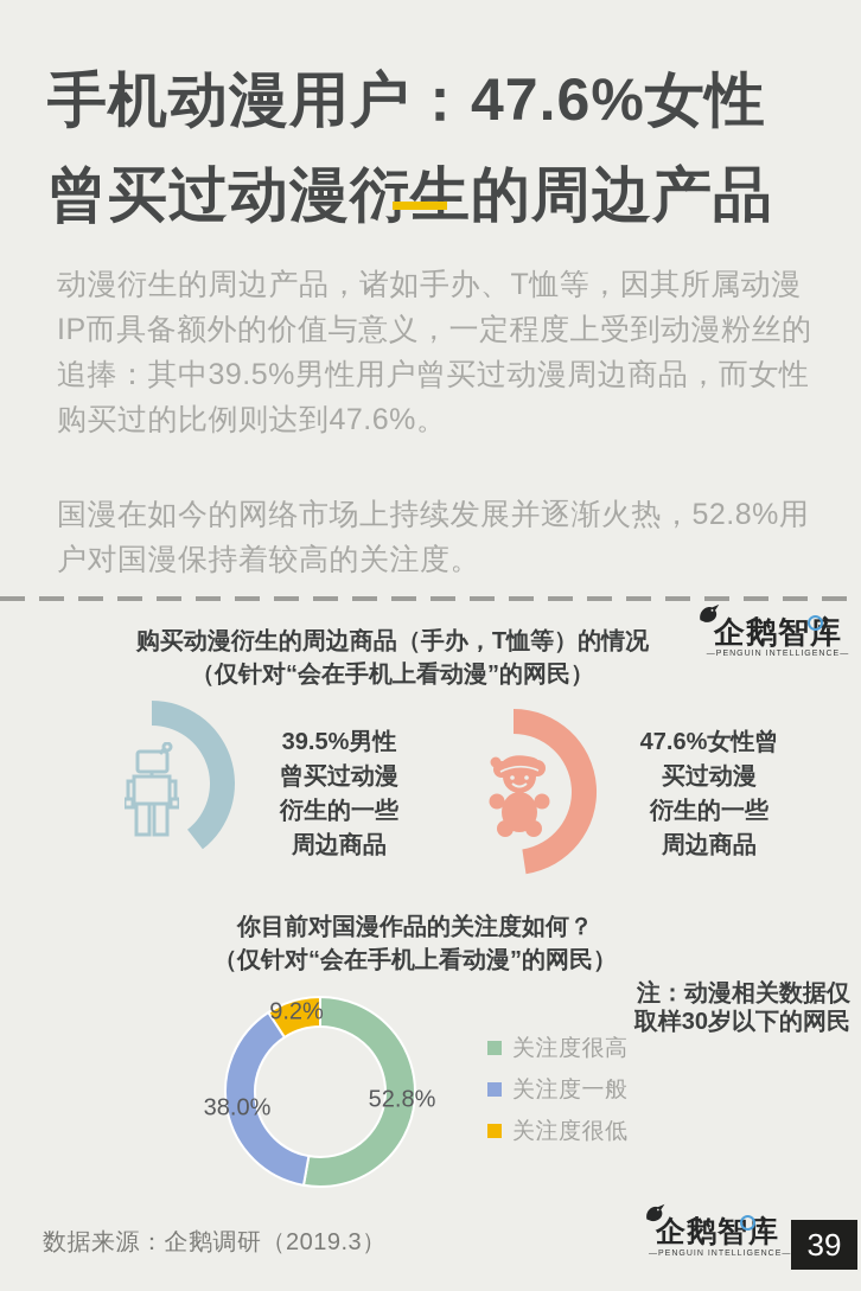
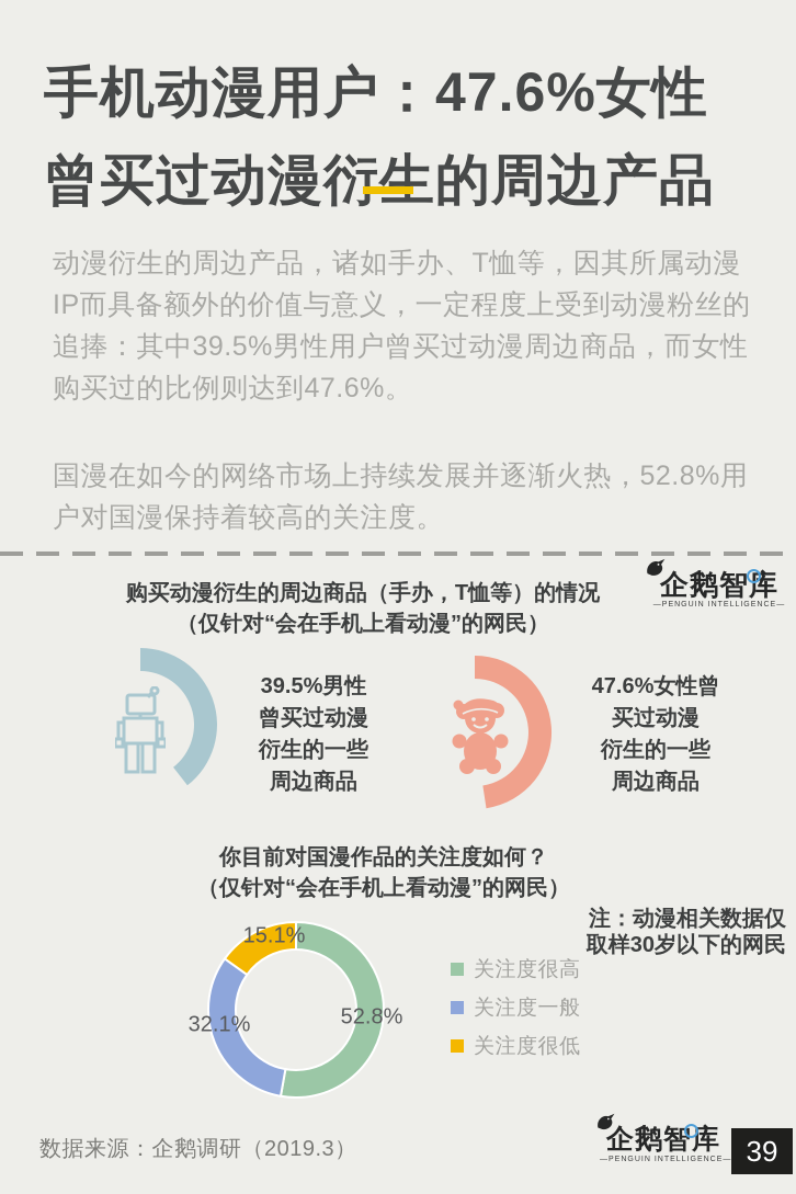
你目前对国漫作品的关注度如何？/关注度一般: 38.0% -> 32.1%
你目前对国漫作品的关注度如何？/关注度很低: 9.2% -> 15.1%
